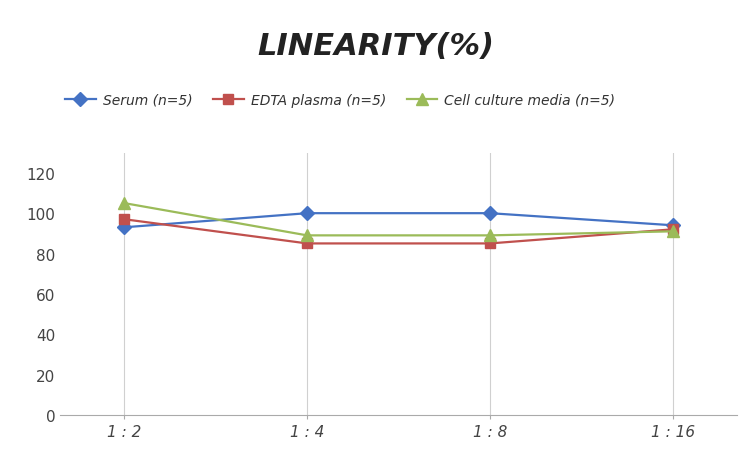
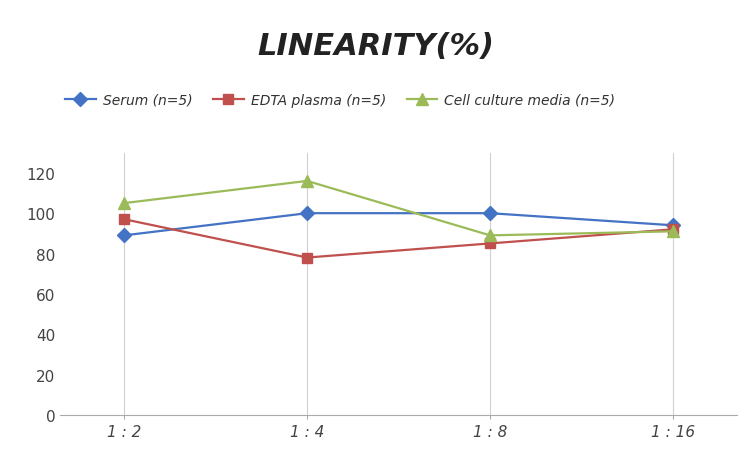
Serum (n=5)/1 : 2: 93 -> 89
EDTA plasma (n=5)/1 : 4: 85 -> 78
Cell culture media (n=5)/1 : 4: 89 -> 116
